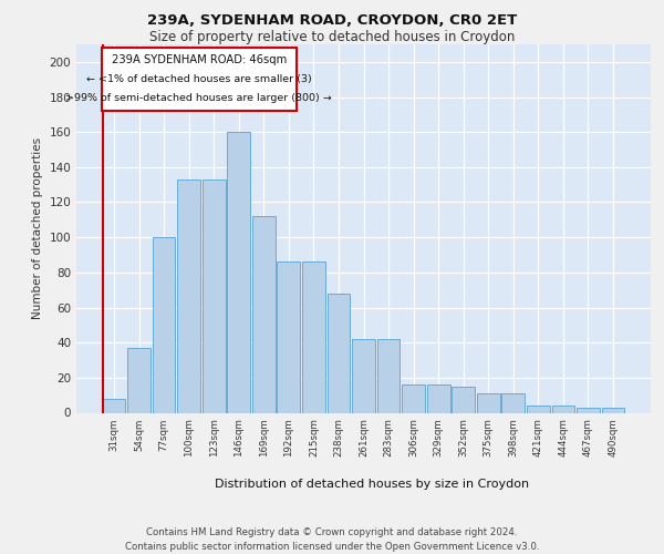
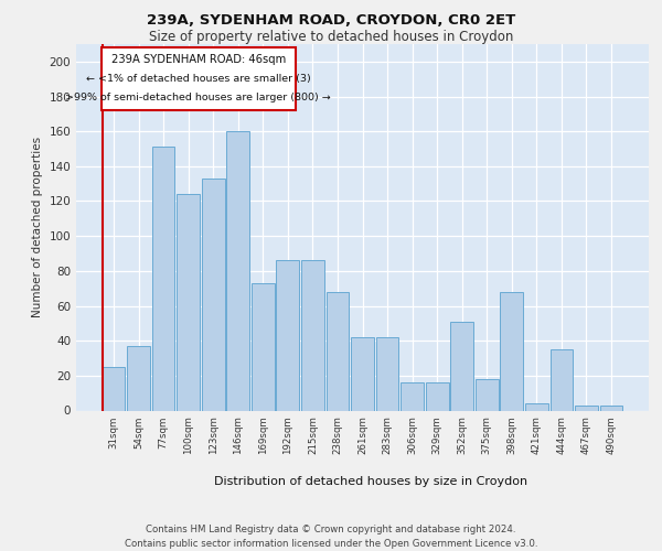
31sqm: 8 -> 25
77sqm: 100 -> 151
100sqm: 133 -> 124
169sqm: 112 -> 73
352sqm: 15 -> 51
375sqm: 11 -> 18
398sqm: 11 -> 68
444sqm: 4 -> 35
